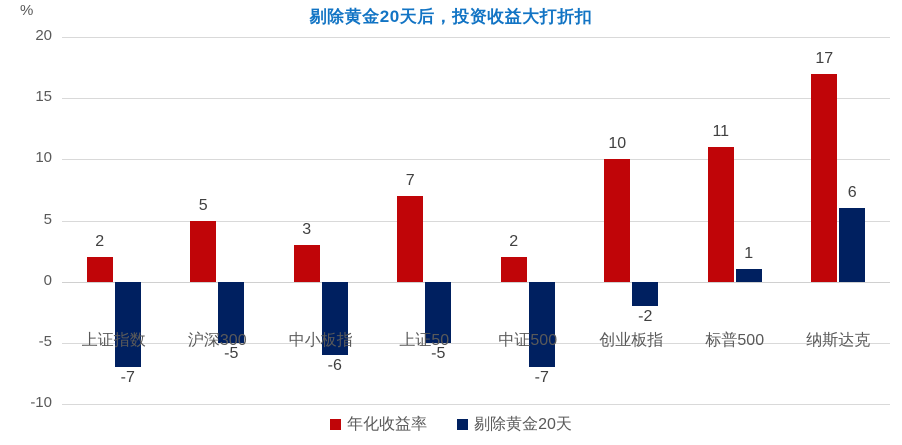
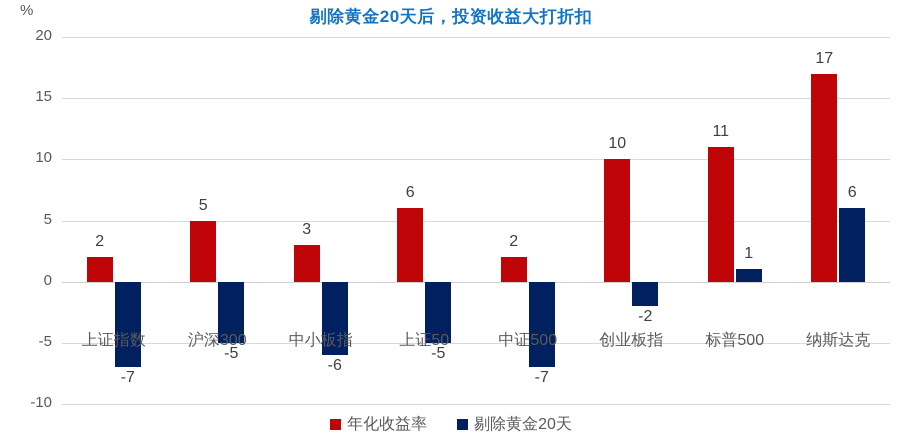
年化收益率/上证50: 7 -> 6
